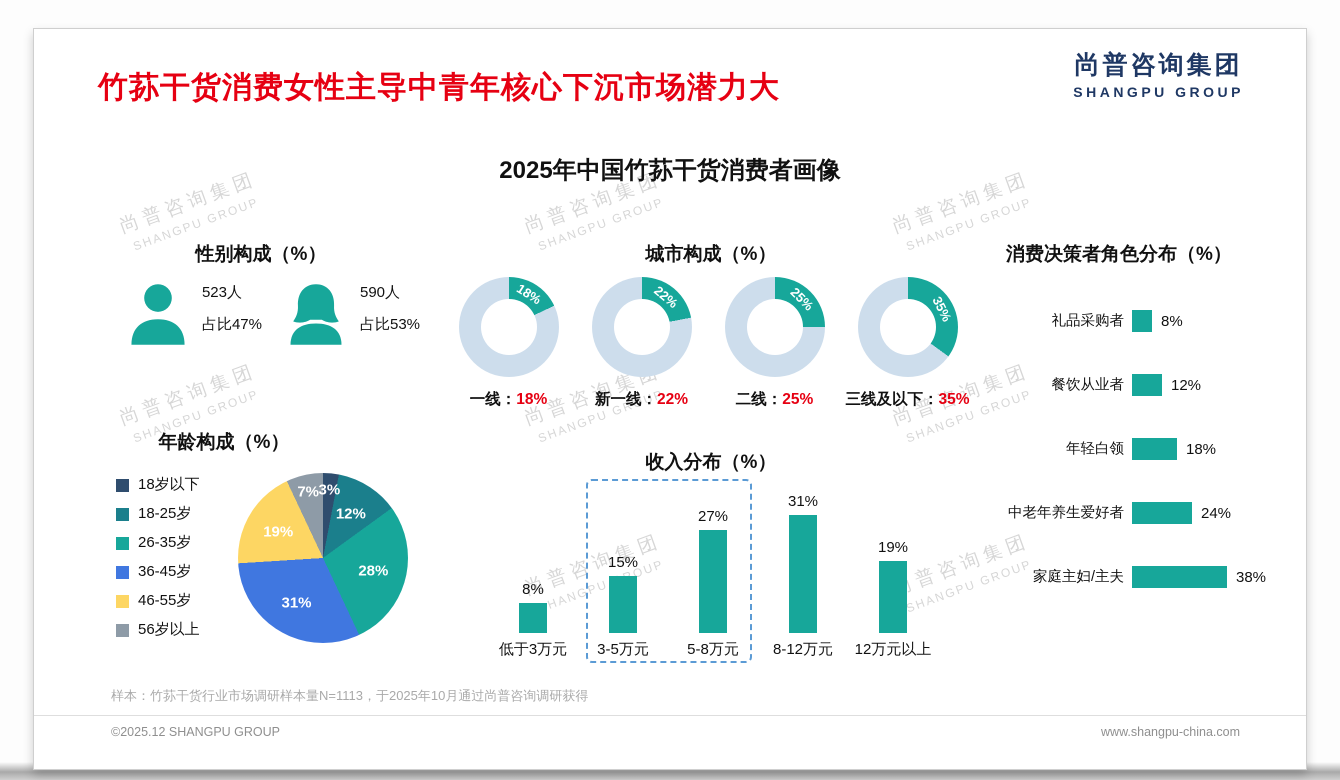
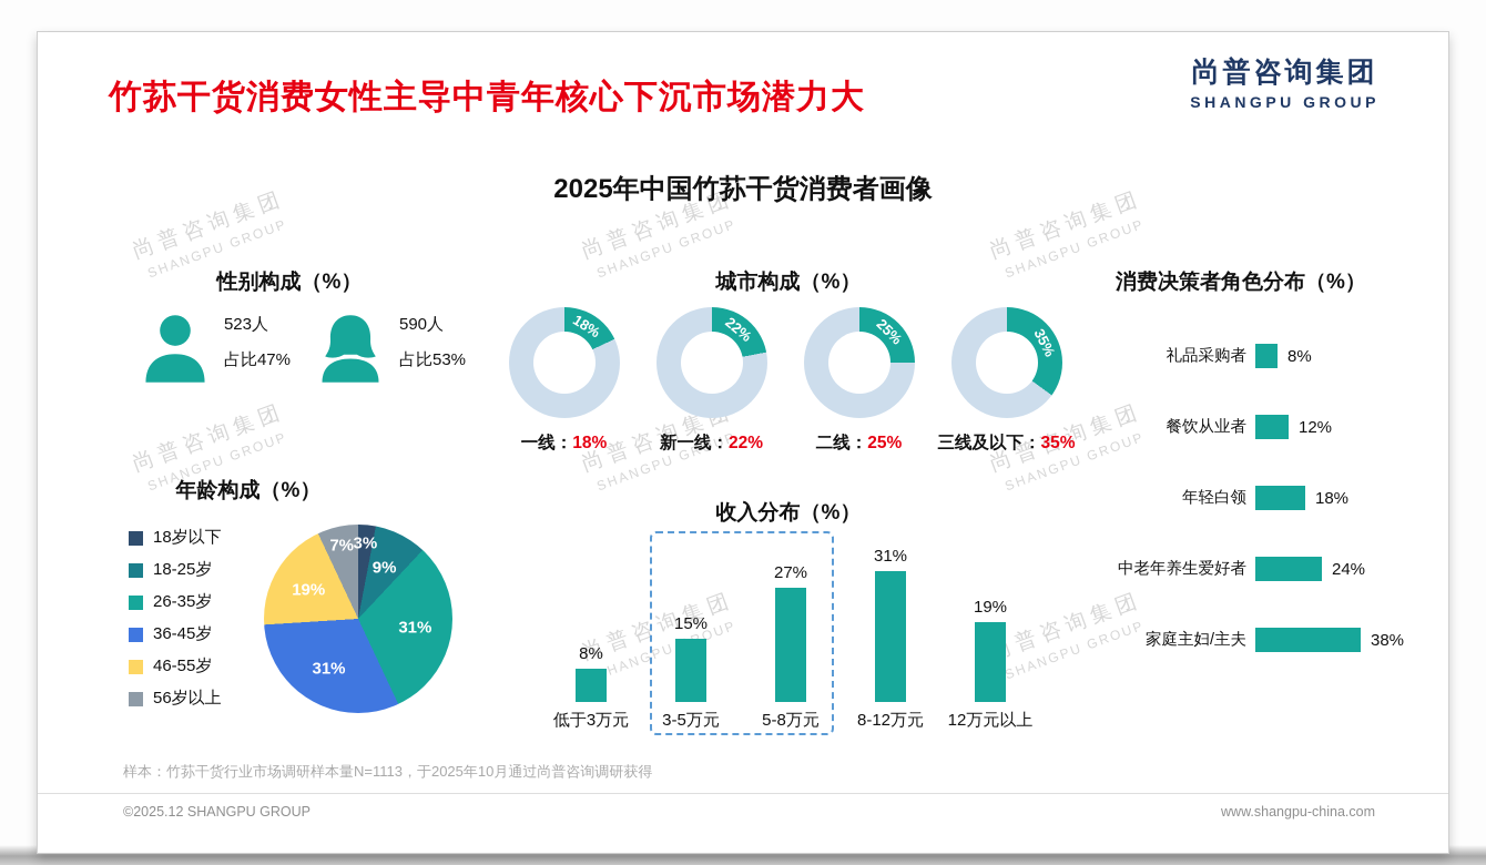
年龄构成（%）/18-25岁: 12% -> 9%
年龄构成（%）/26-35岁: 28% -> 31%
